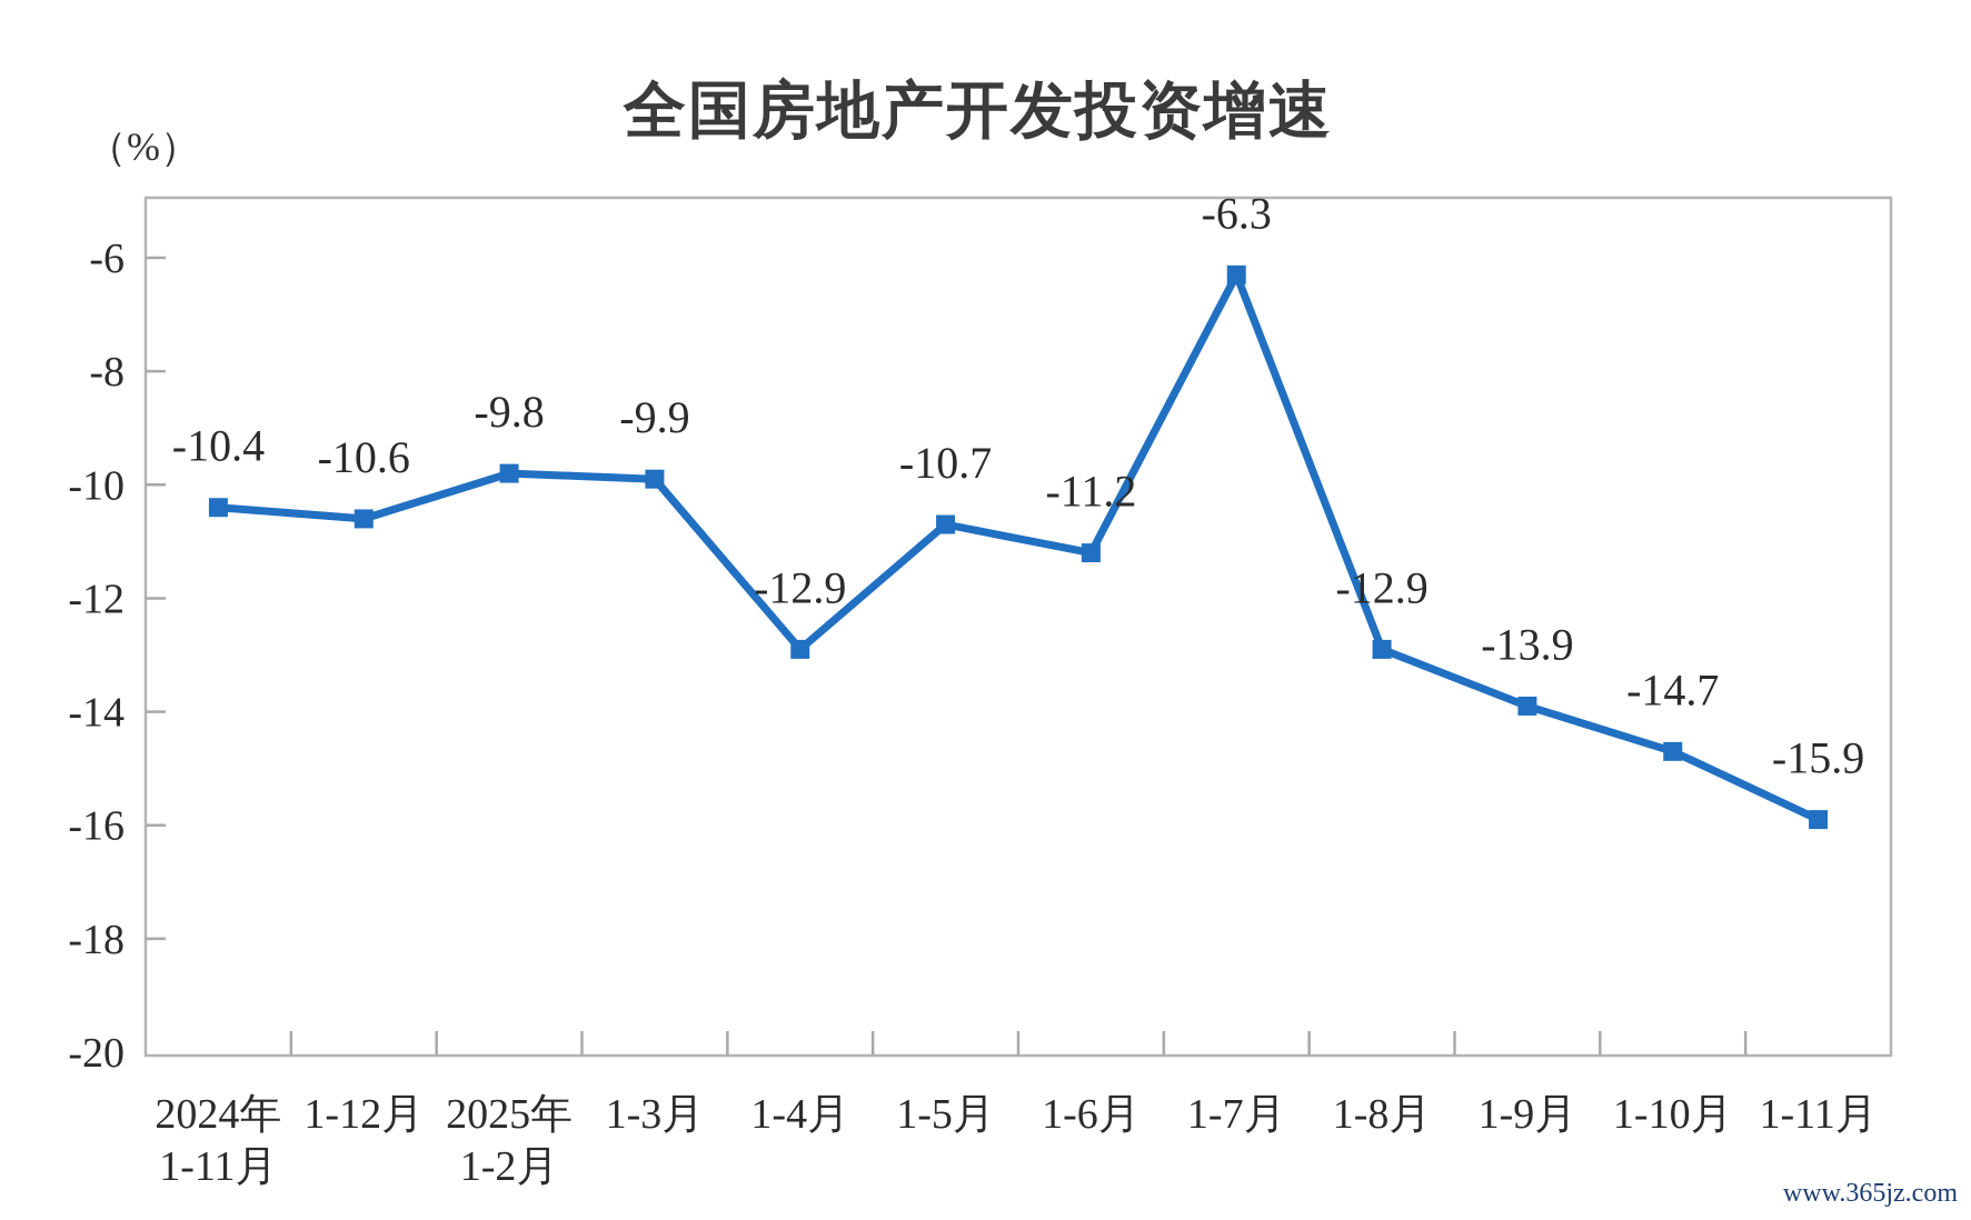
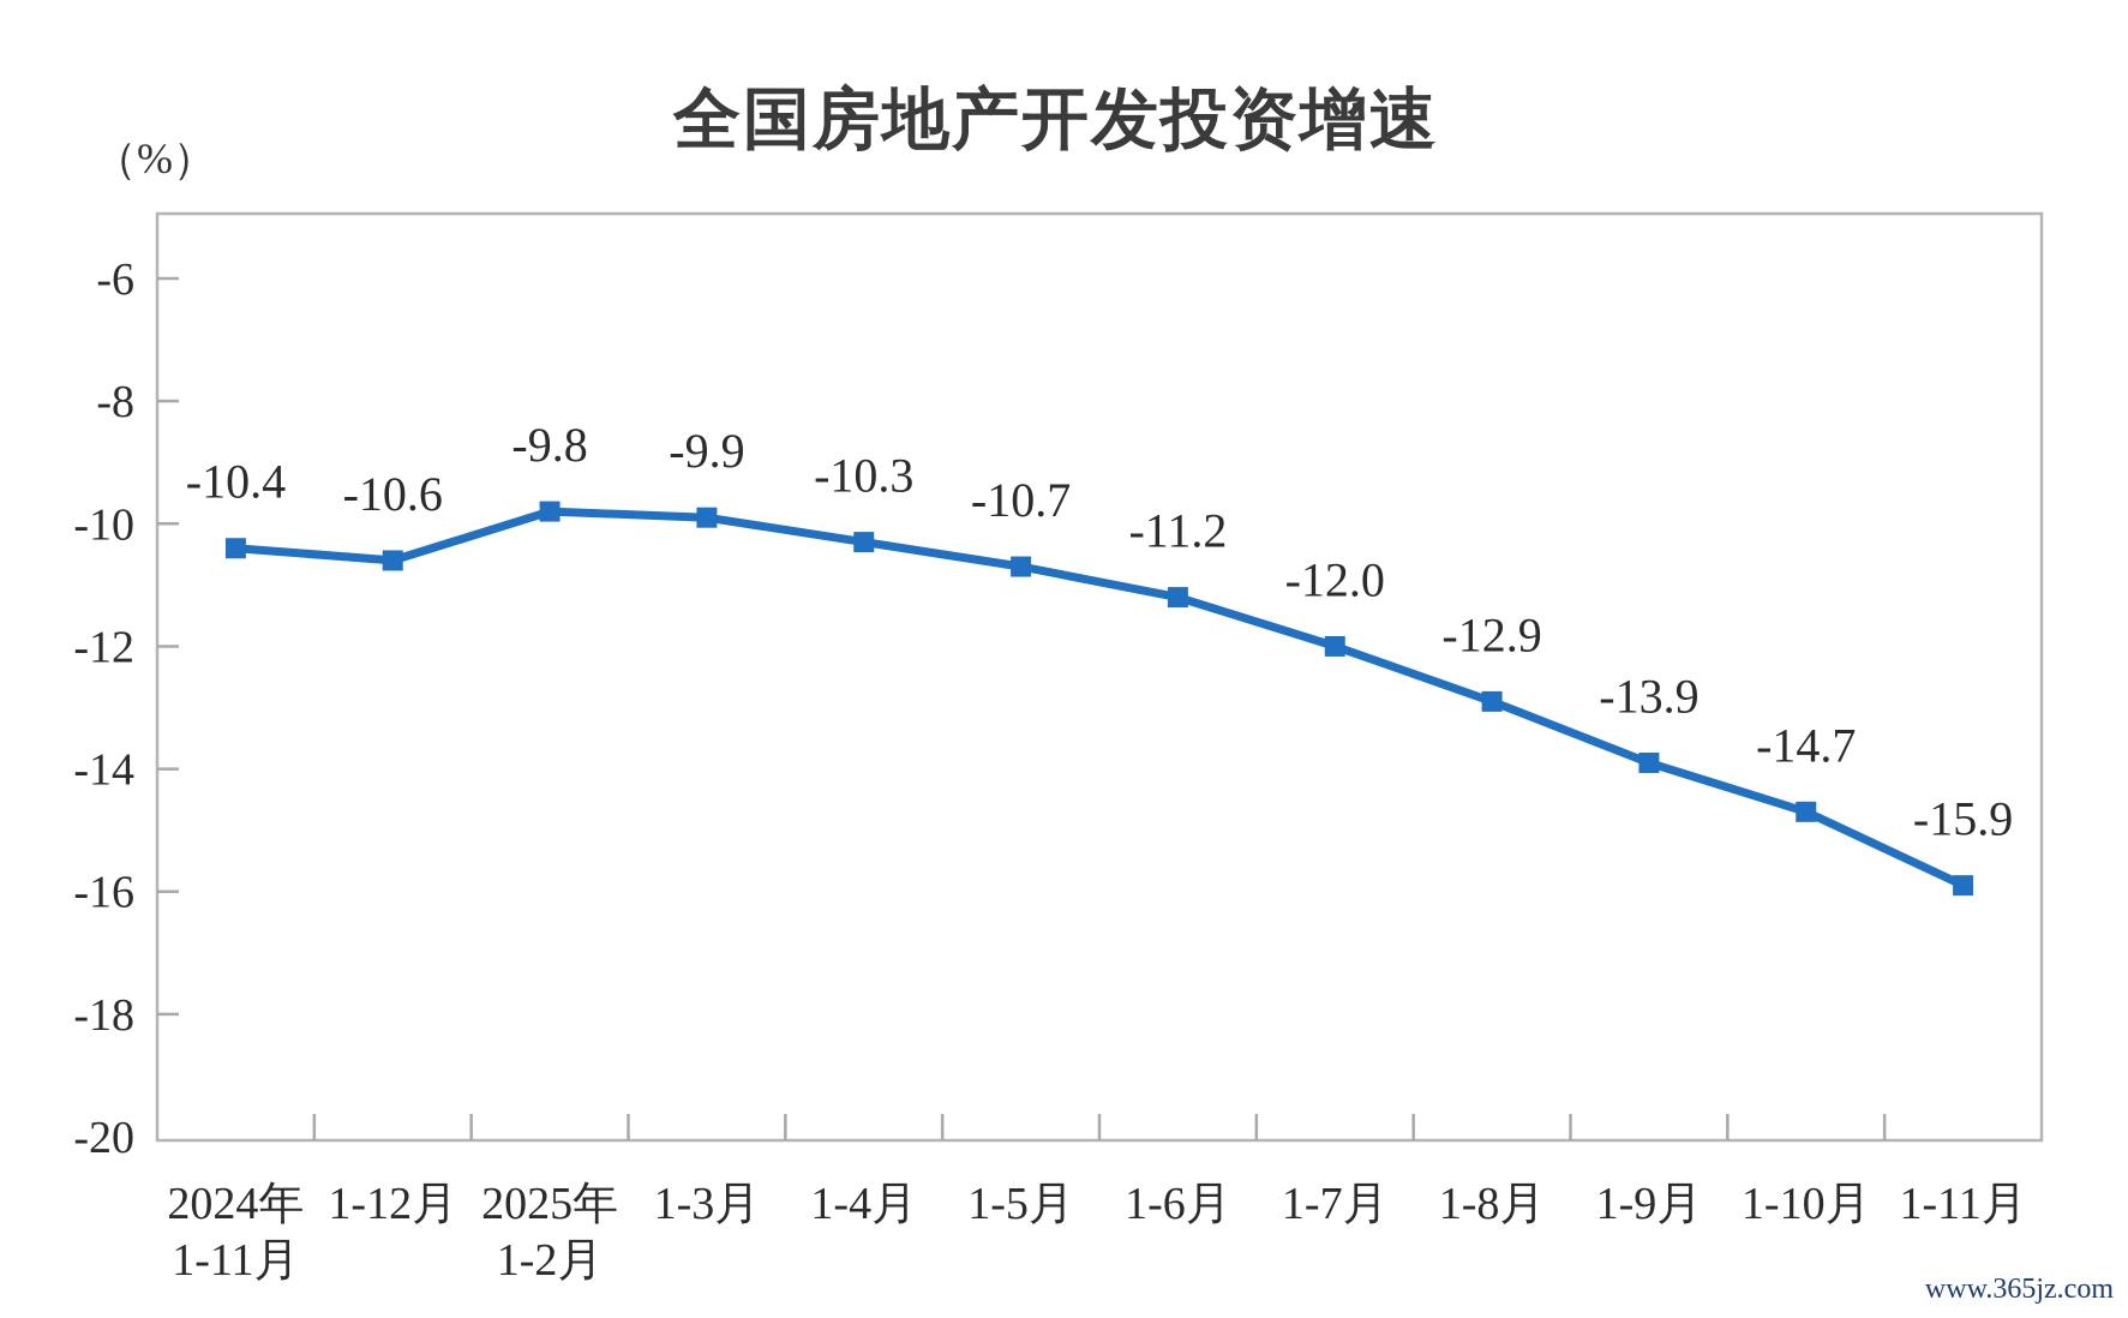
1-4月: -12.9 -> -10.3
1-7月: -6.3 -> -12.0
